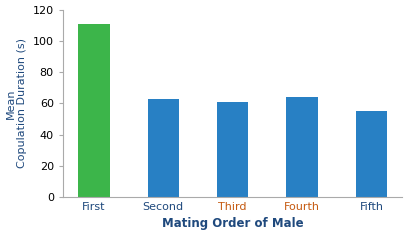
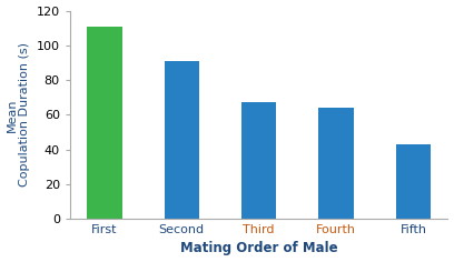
Second: 63 -> 91
Third: 61 -> 67
Fifth: 55 -> 43
